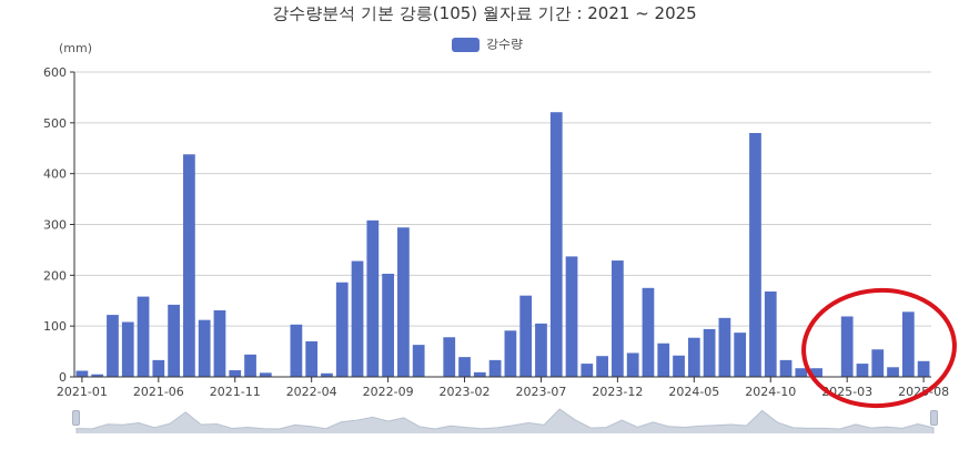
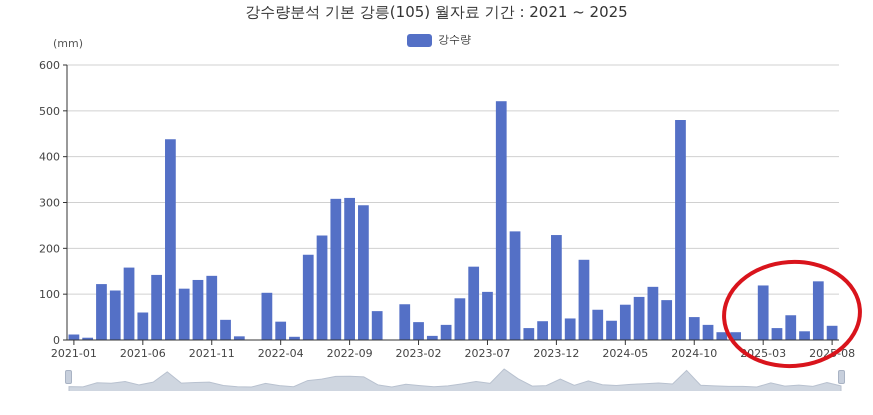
2021-06: 30 -> 60
2021-11: 10 -> 140
2022-04: 70 -> 40
2022-09: 200 -> 310
2024-10: 170 -> 50
